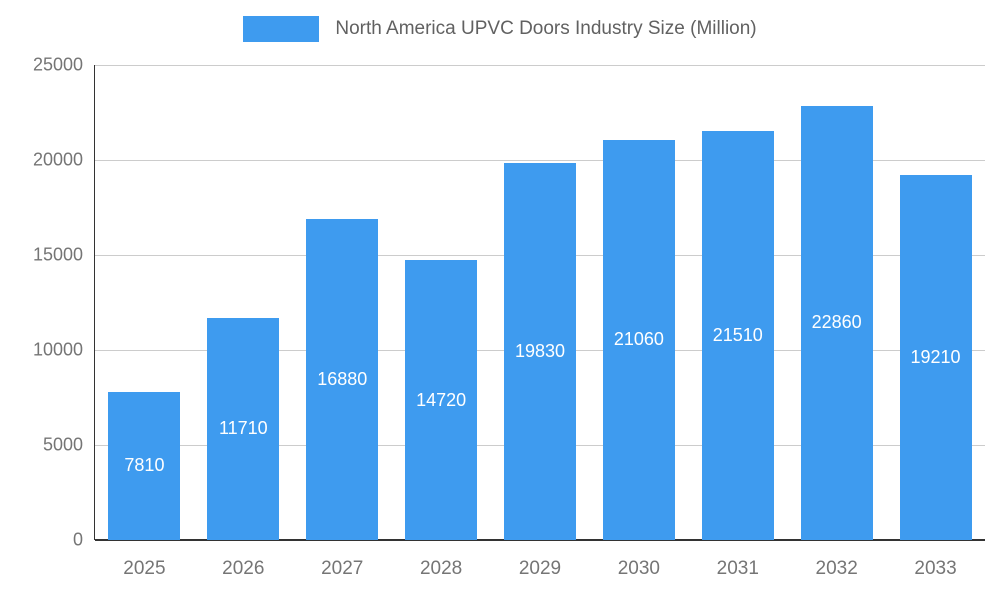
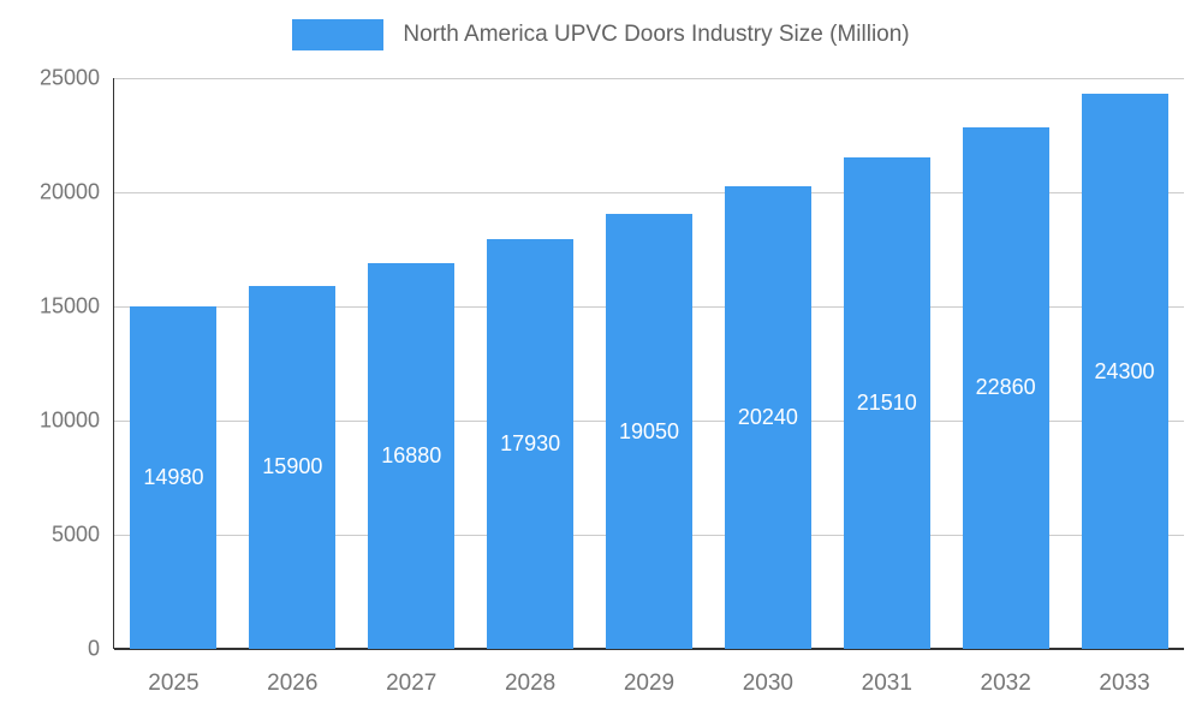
2025: 7810 -> 14980
2026: 11710 -> 15900
2028: 14720 -> 17930
2029: 19830 -> 19050
2030: 21060 -> 20240
2033: 19210 -> 24300
